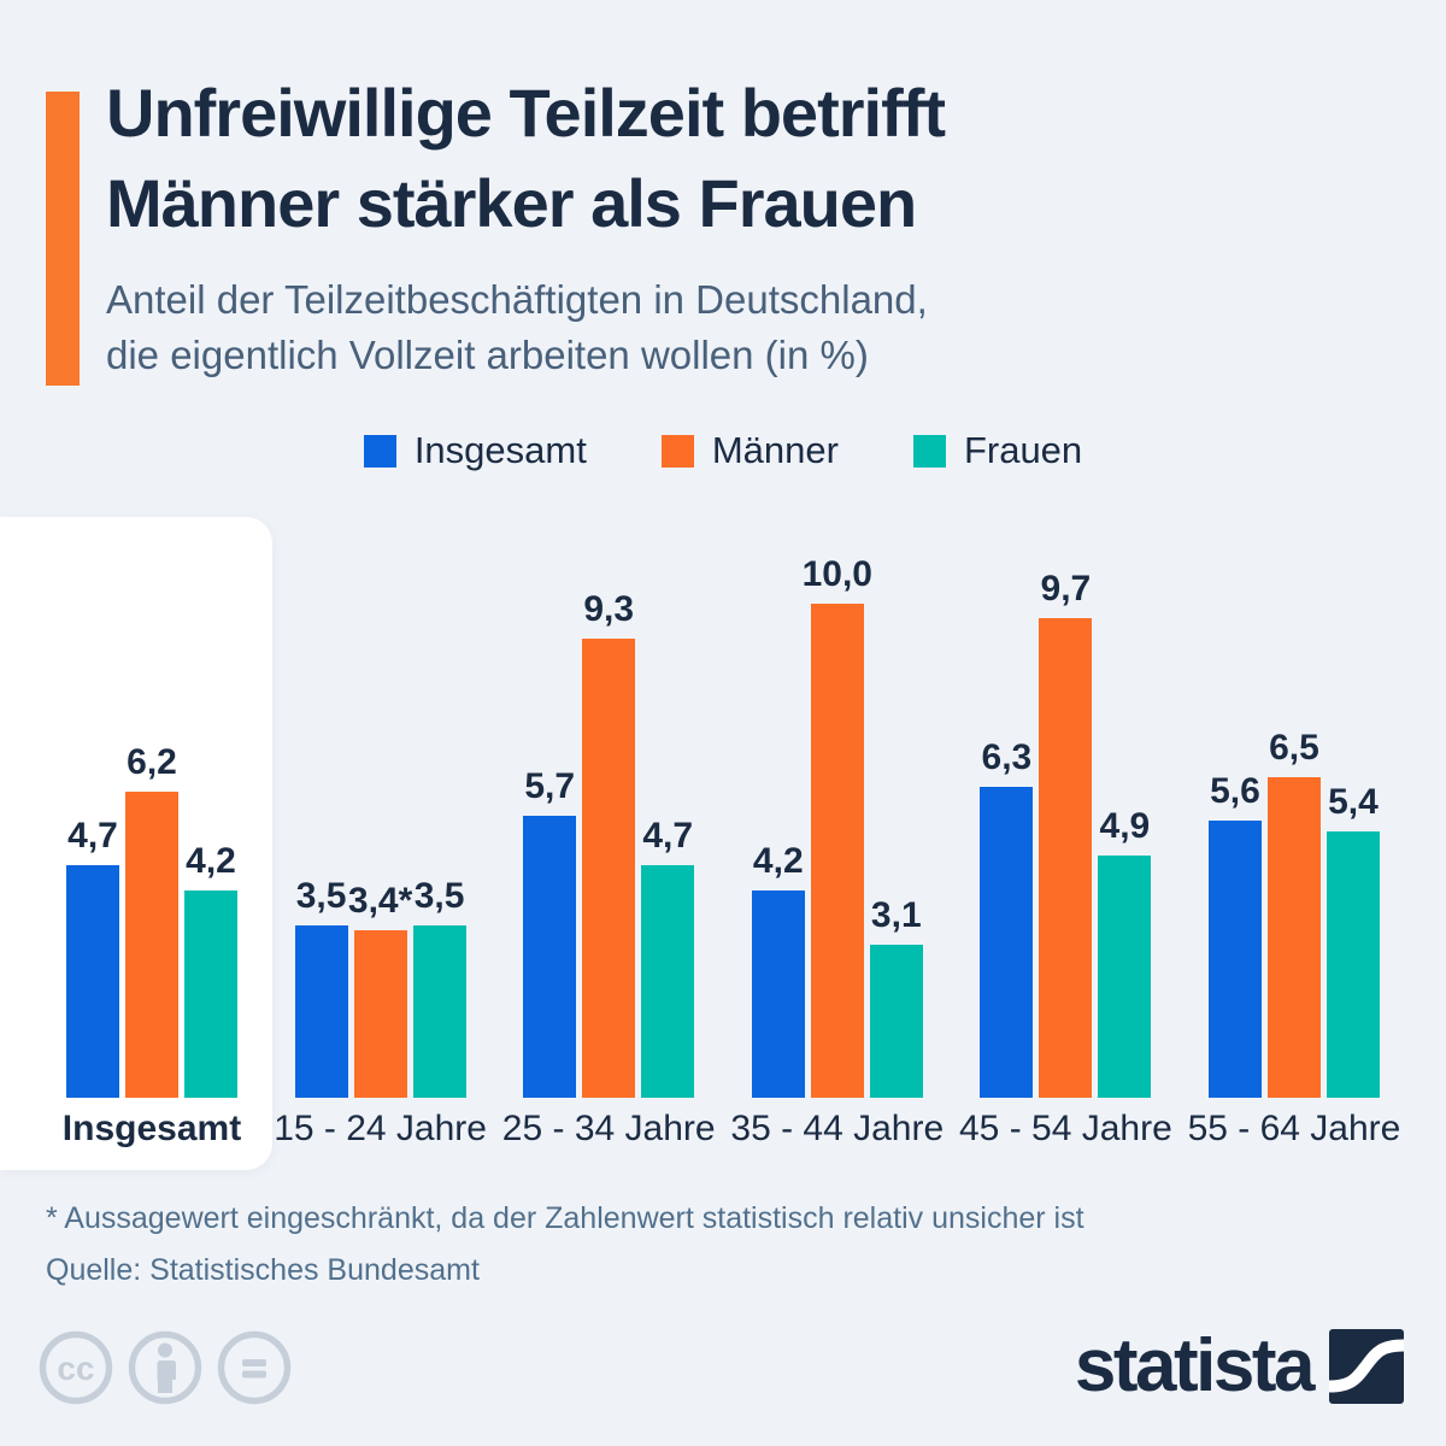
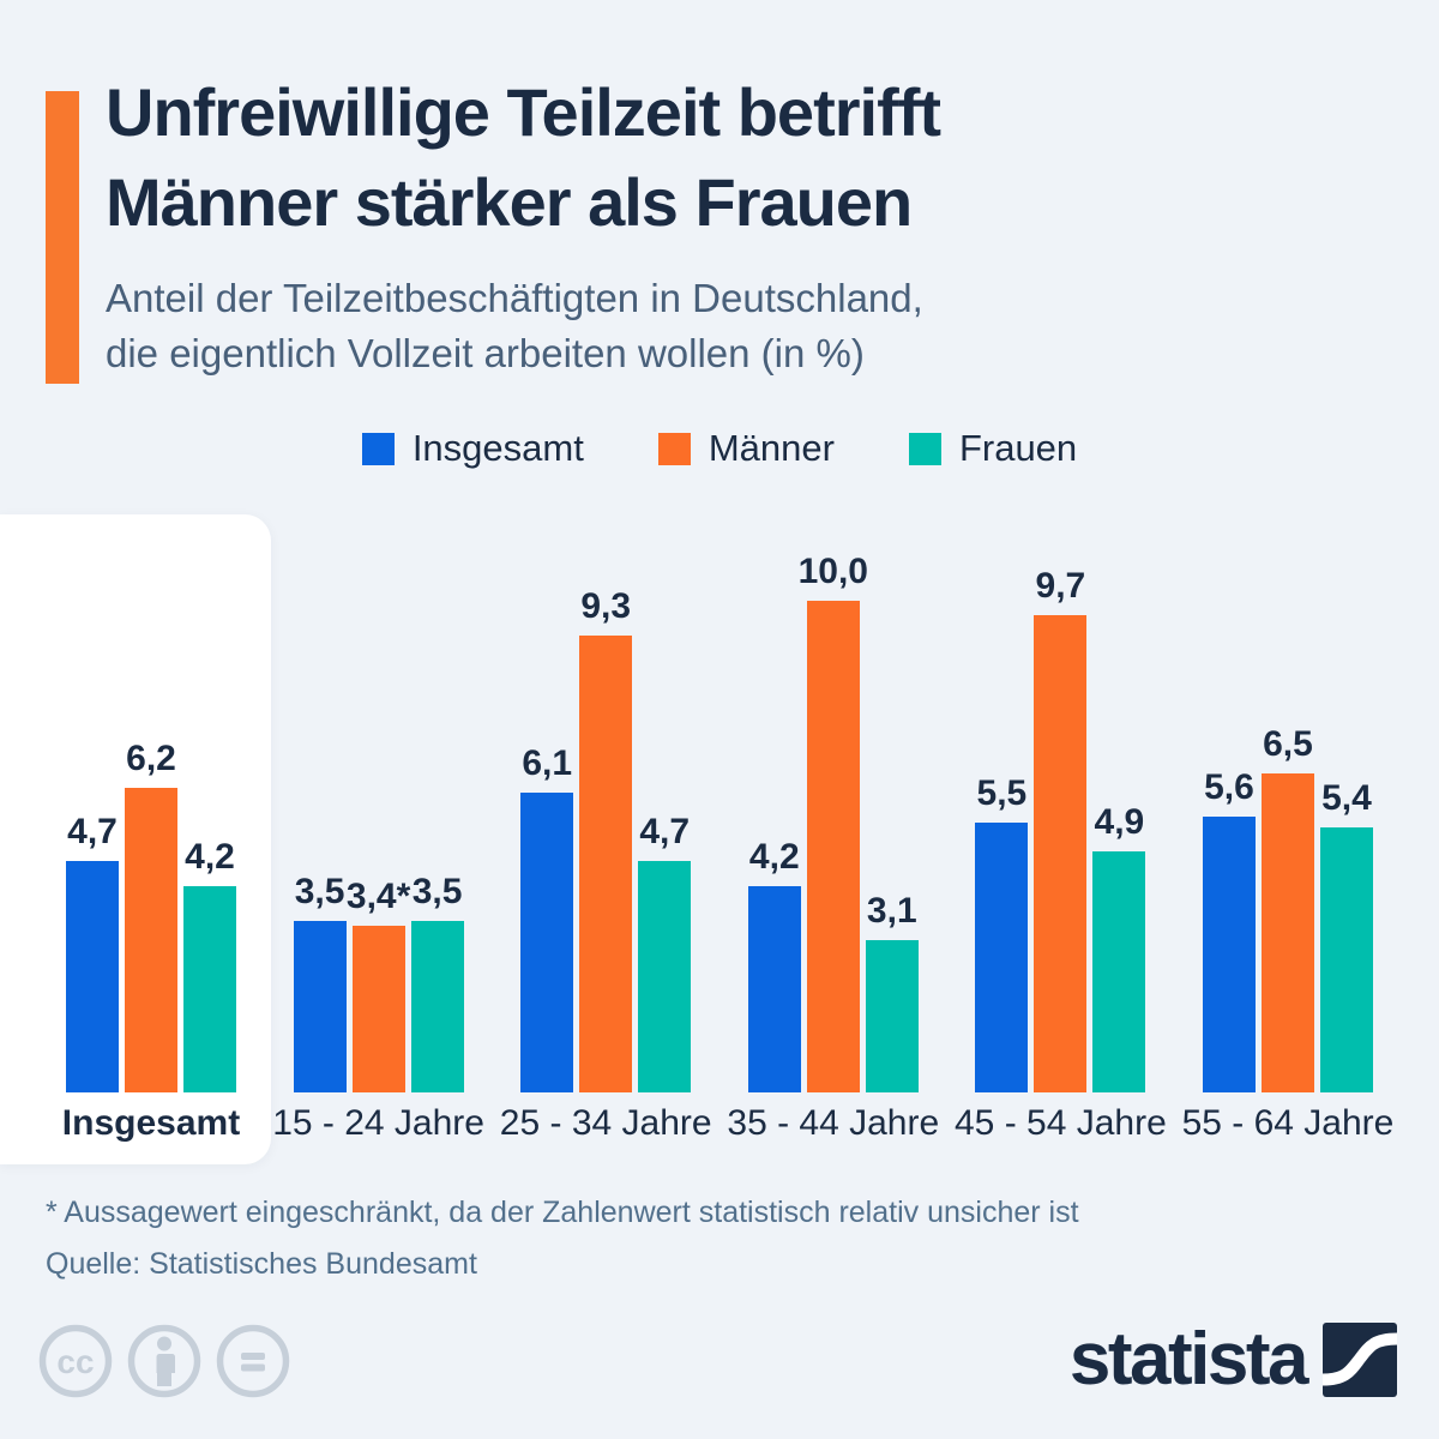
Insgesamt/25 - 34 Jahre: 5,7 -> 6,1
Insgesamt/45 - 54 Jahre: 6,3 -> 5,5
